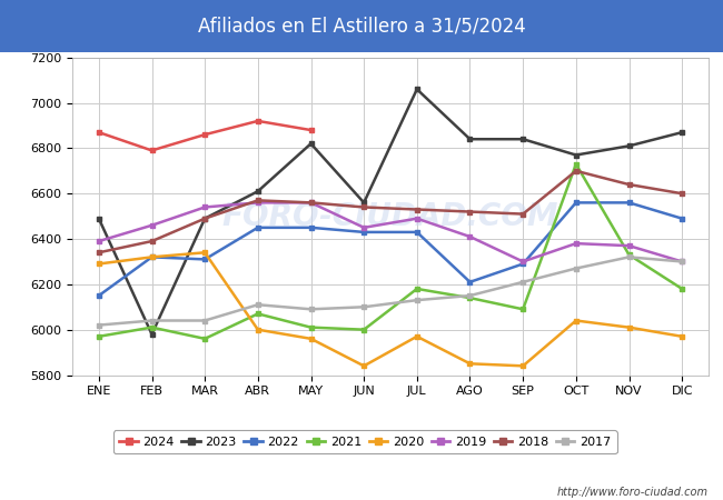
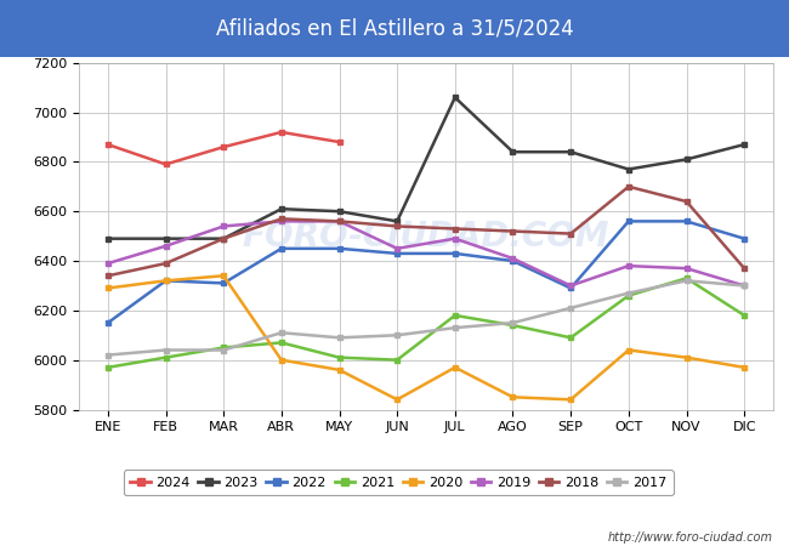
2023/FEB: 5980 -> 6490
2021/MAR: 5960 -> 6050
2023/MAY: 6820 -> 6600
2022/AGO: 6210 -> 6400
2021/OCT: 6730 -> 6260
2018/DIC: 6600 -> 6370
